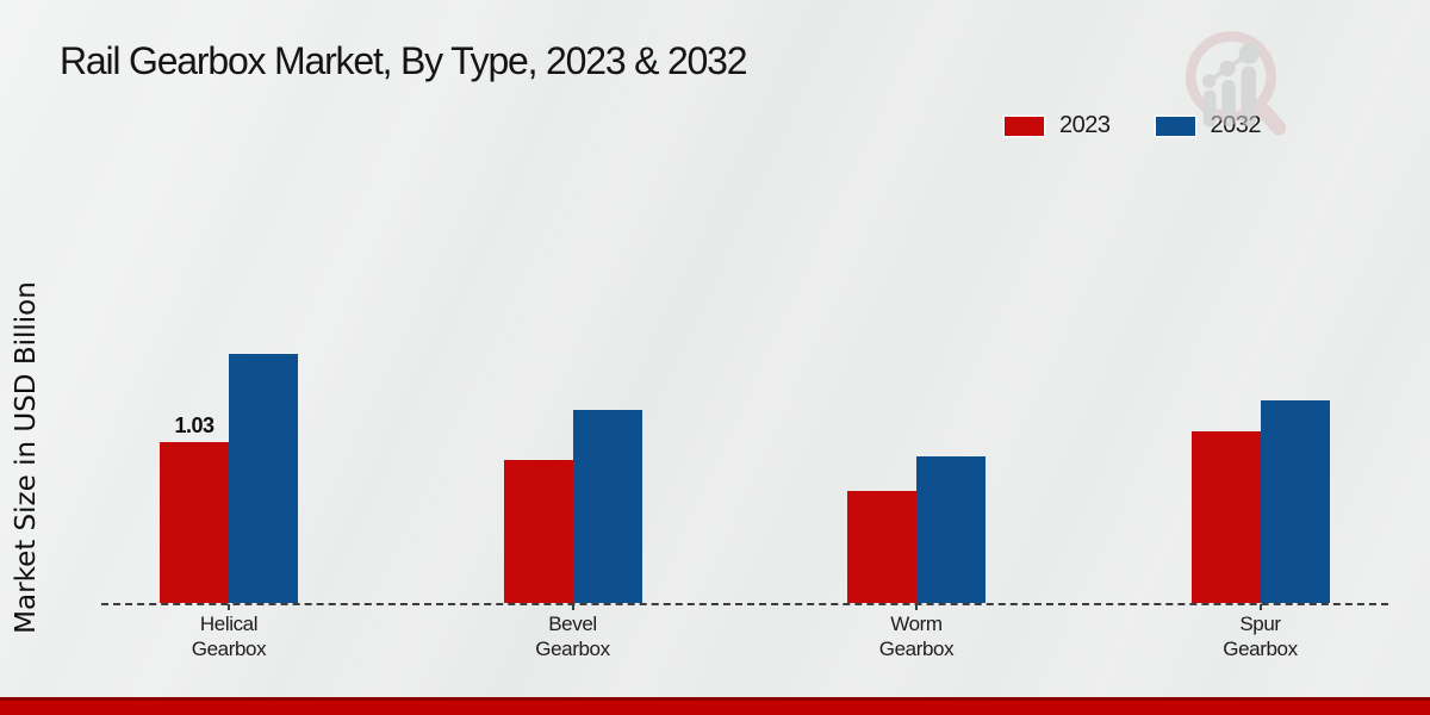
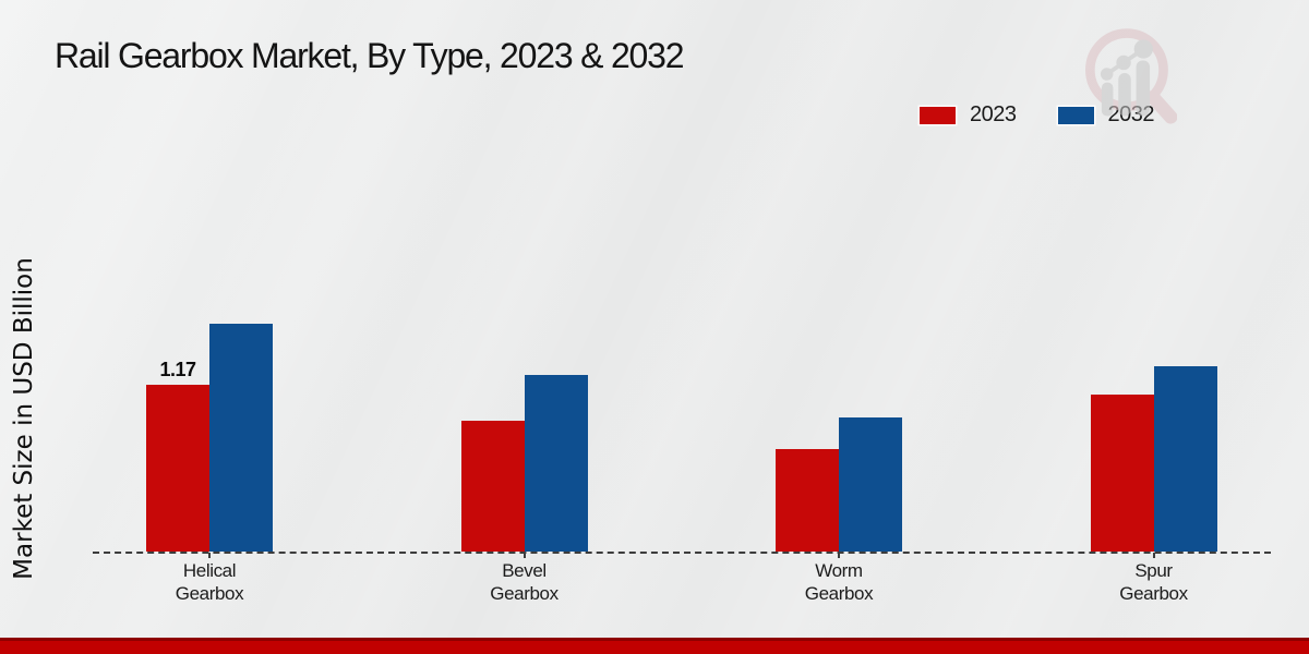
2023/Helical Gearbox: 1.03 -> 1.17
